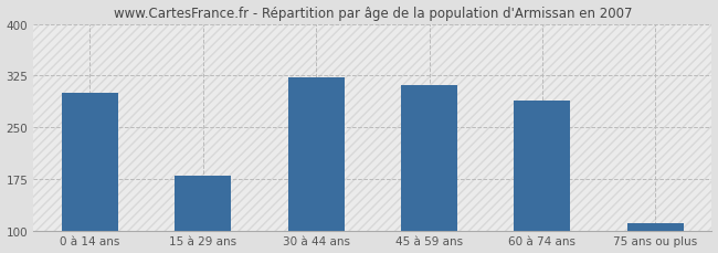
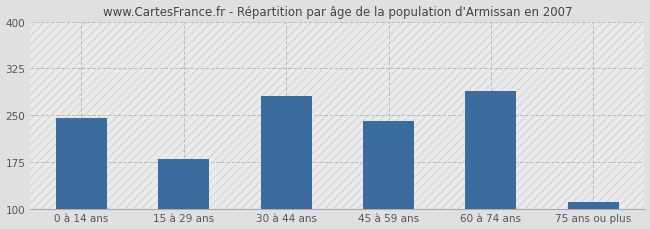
0 à 14 ans: 300 -> 246
30 à 44 ans: 323 -> 280
45 à 59 ans: 311 -> 240
